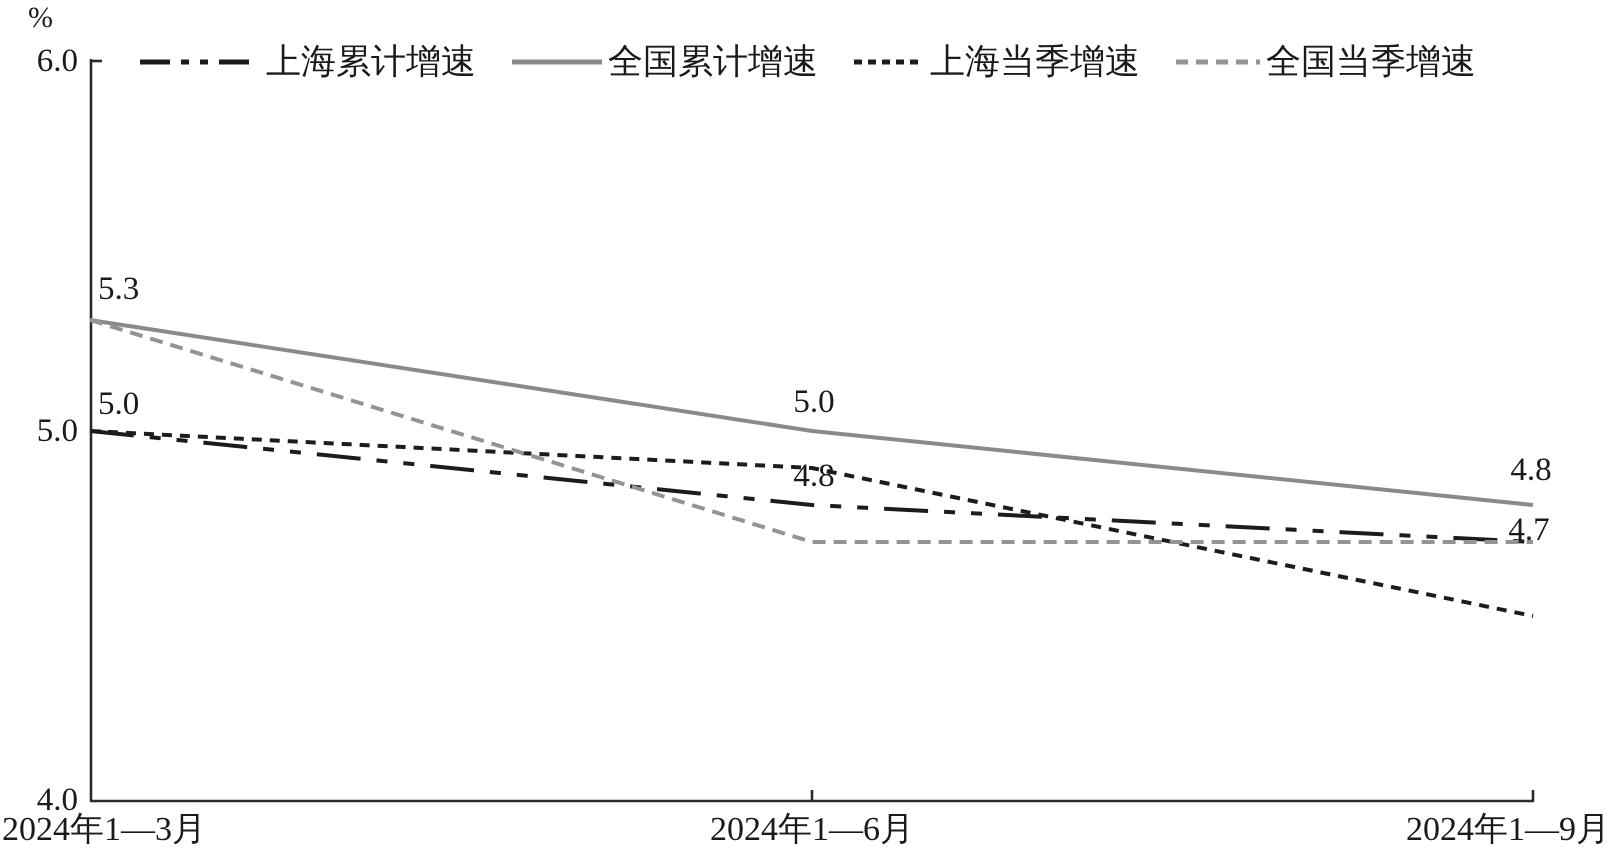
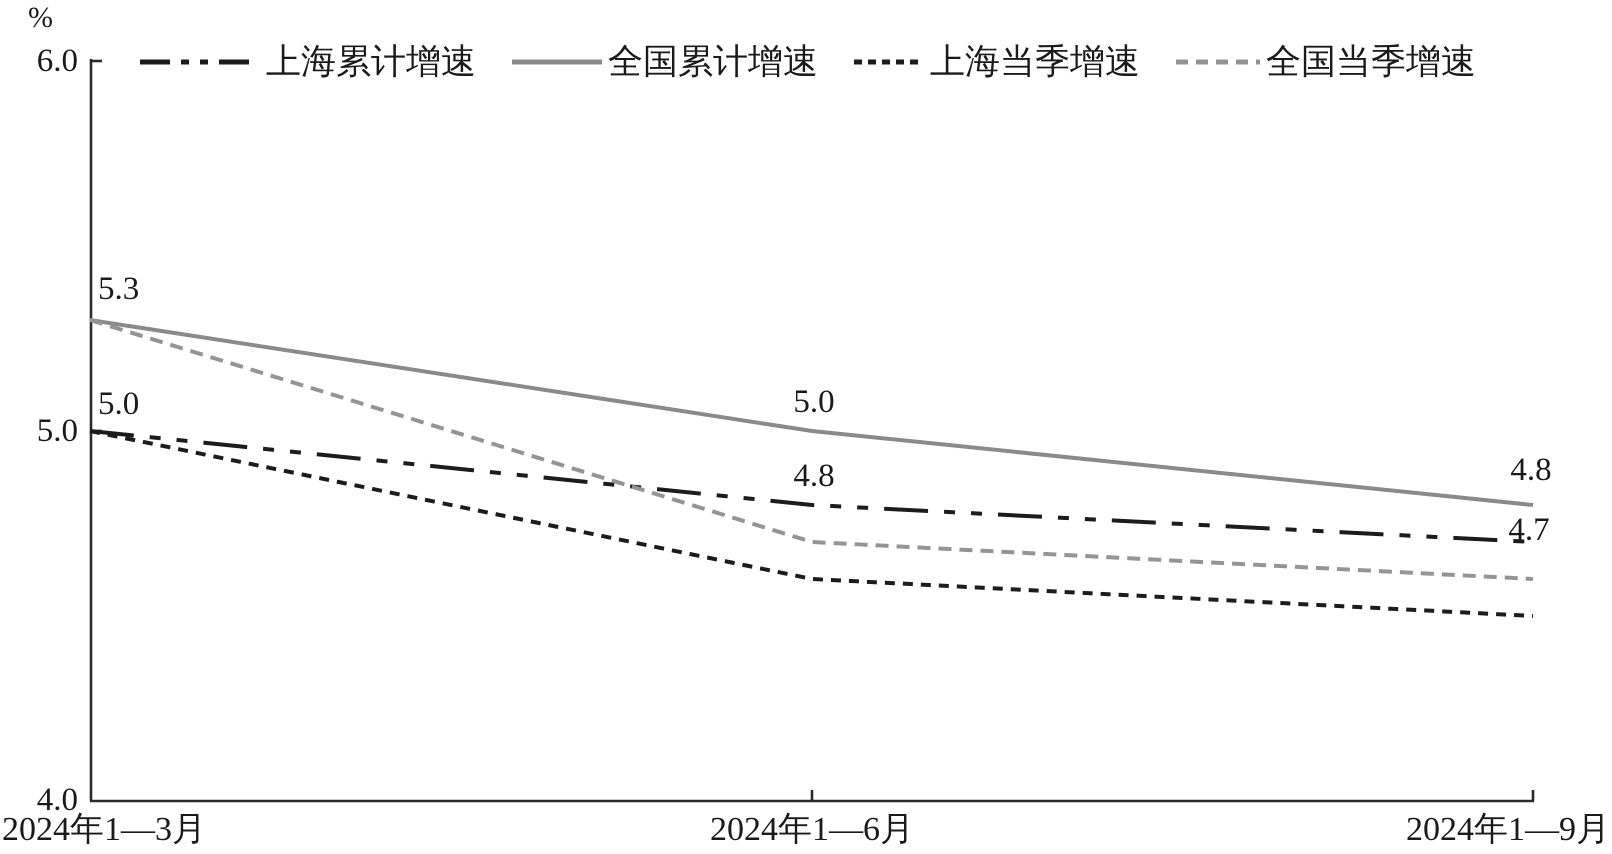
上海当季增速/2024年1—6月: 4.9 -> 4.6
全国当季增速/2024年1—9月: 4.7 -> 4.6
